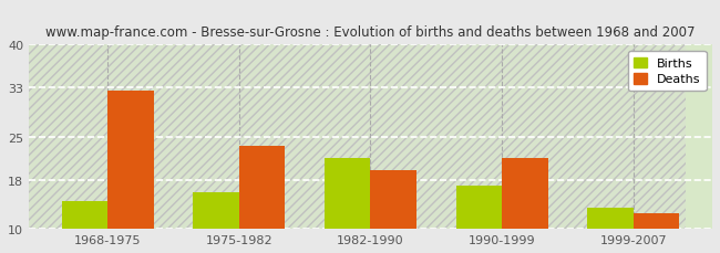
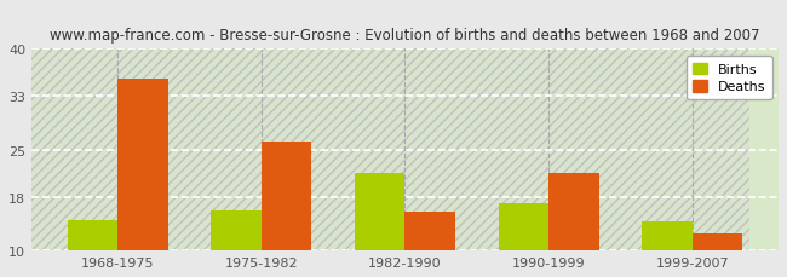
Deaths/1968-1975: 32.5 -> 35.6
Deaths/1975-1982: 23.5 -> 26.2
Deaths/1982-1990: 19.5 -> 15.8
Births/1999-2007: 13.5 -> 14.4
